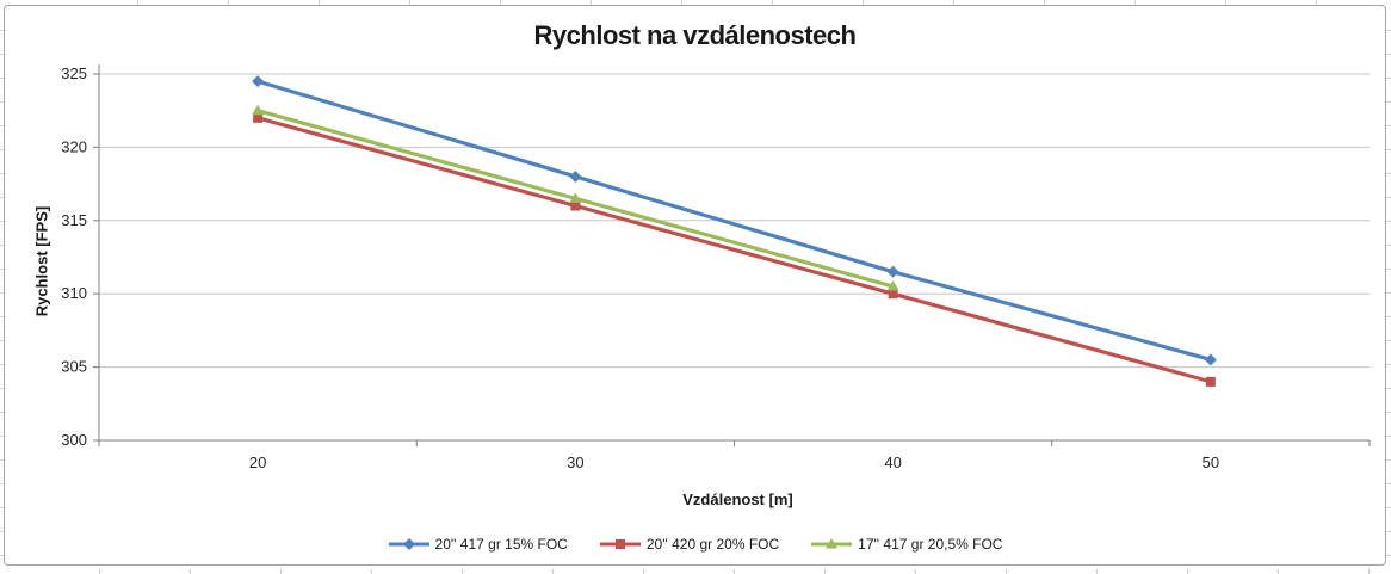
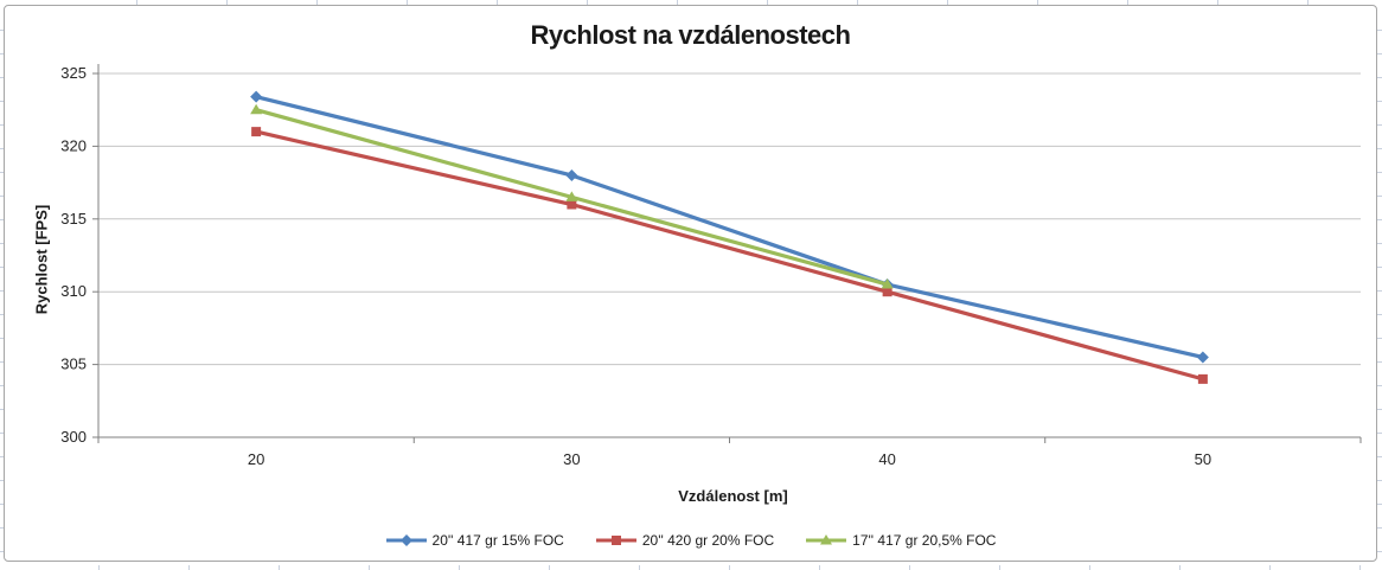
20'' 417 gr 15% FOC/20: 324.5 -> 323.4
20'' 420 gr 20% FOC/20: 322 -> 321
20'' 417 gr 15% FOC/40: 311.5 -> 310.5
